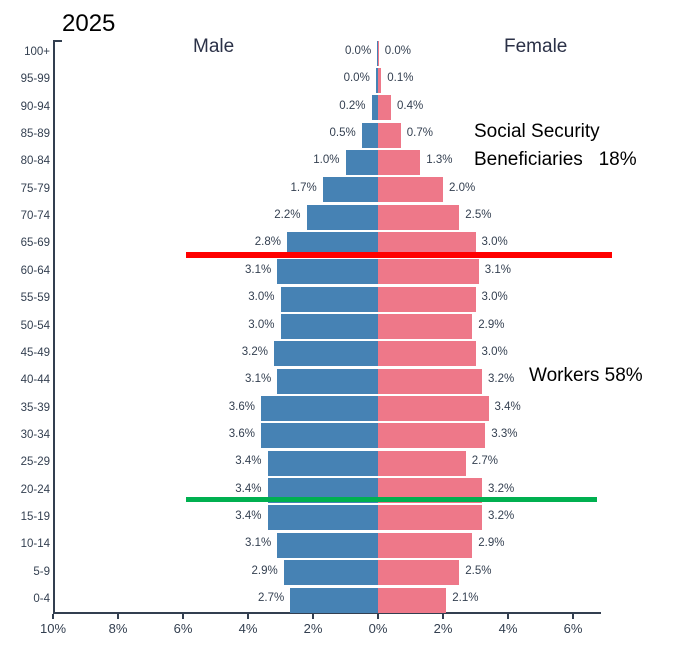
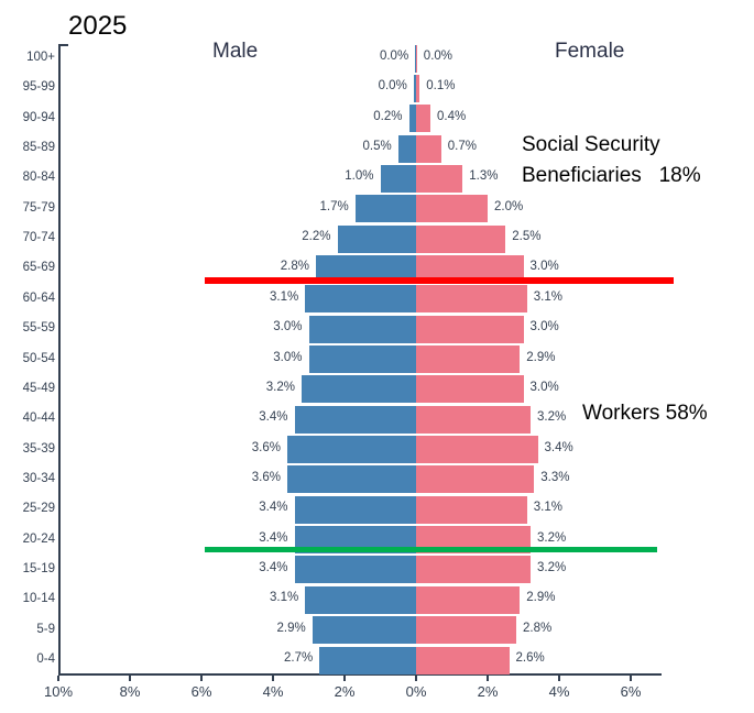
Male/40-44: 3.1% -> 3.4%
Female/25-29: 2.7% -> 3.1%
Female/5-9: 2.5% -> 2.8%
Female/0-4: 2.1% -> 2.6%
